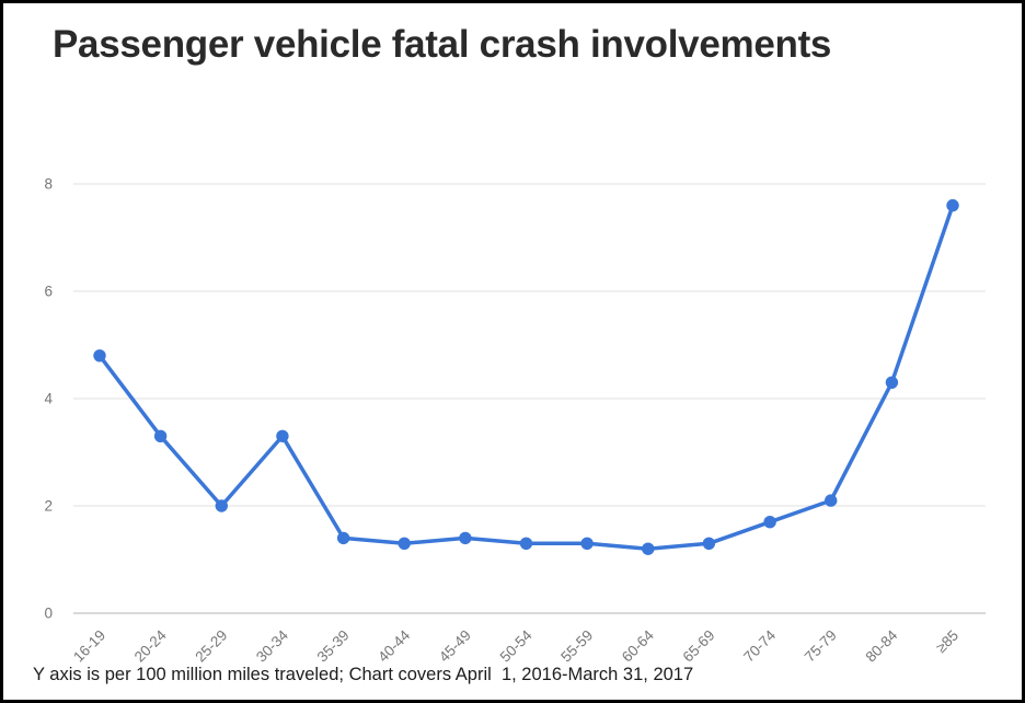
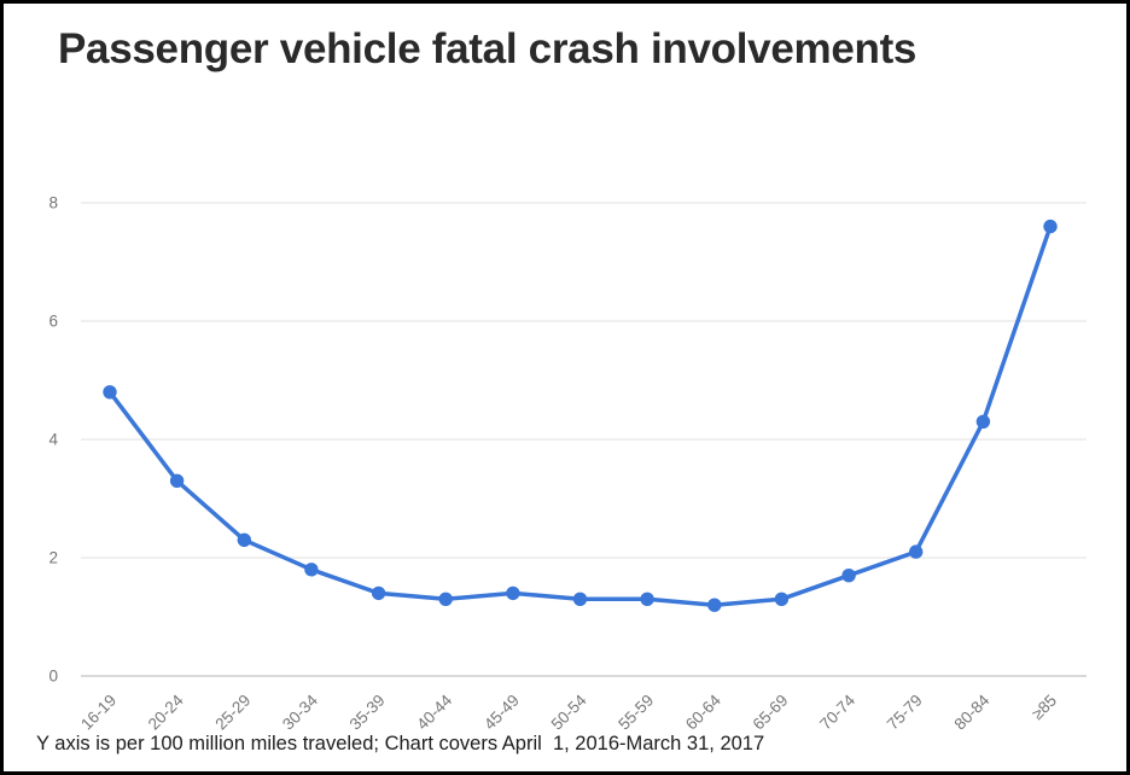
25-29: 2.0 -> 2.3
30-34: 3.3 -> 1.8
